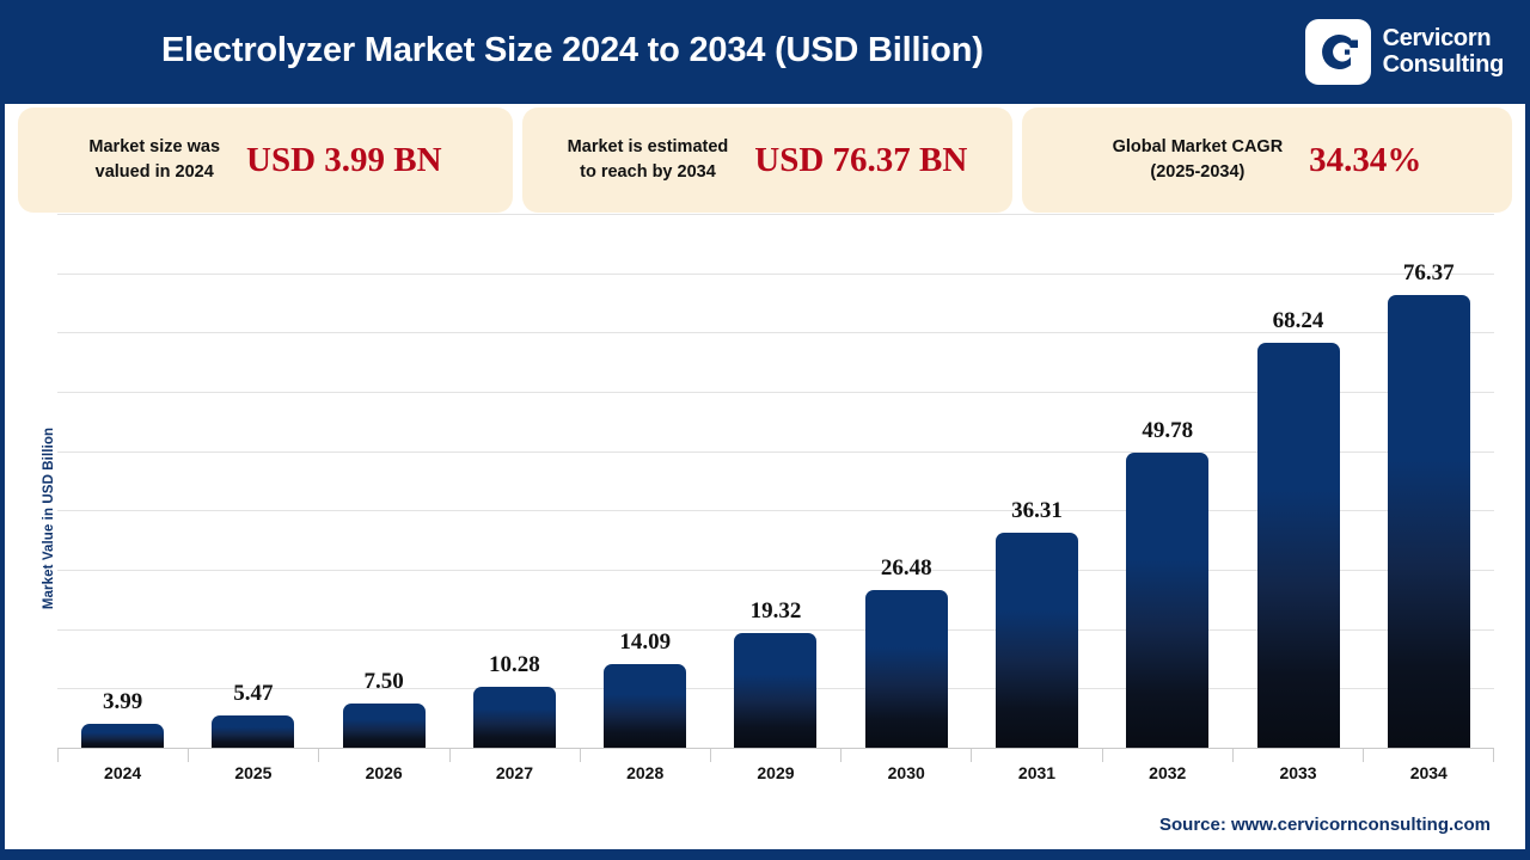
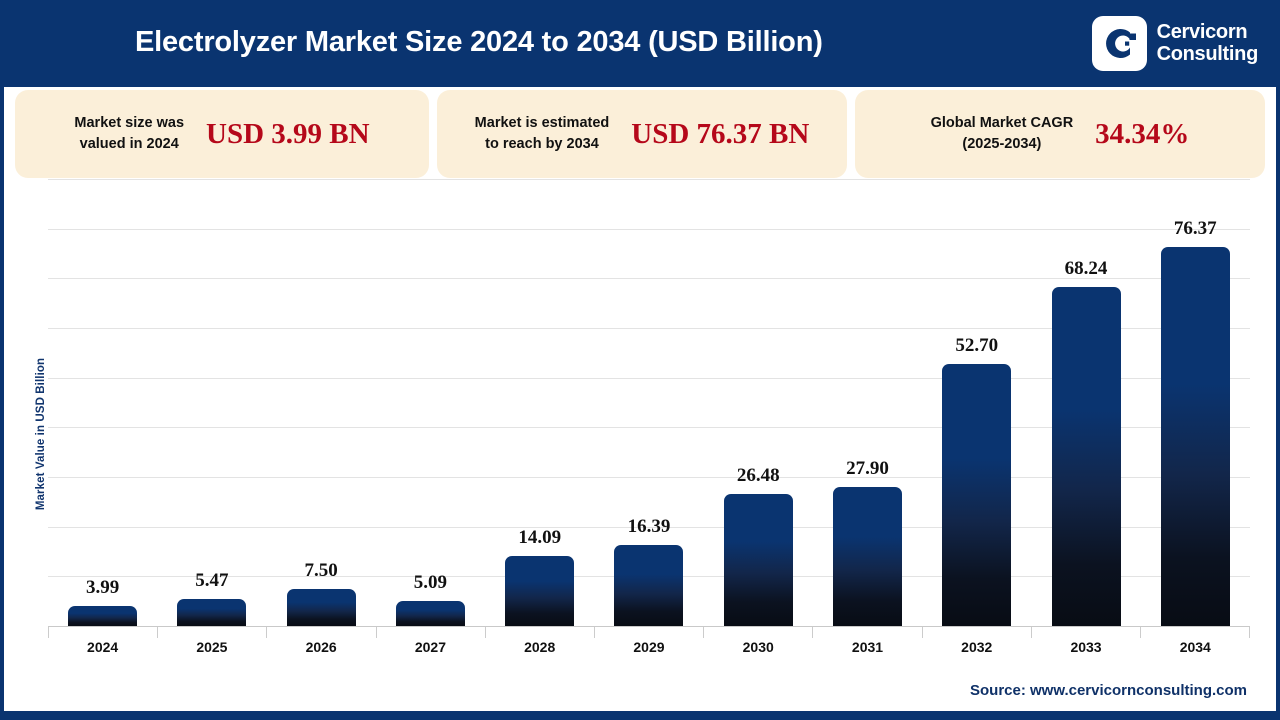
2027: 10.28 -> 5.09
2029: 19.32 -> 16.39
2031: 36.31 -> 27.90
2032: 49.78 -> 52.70
